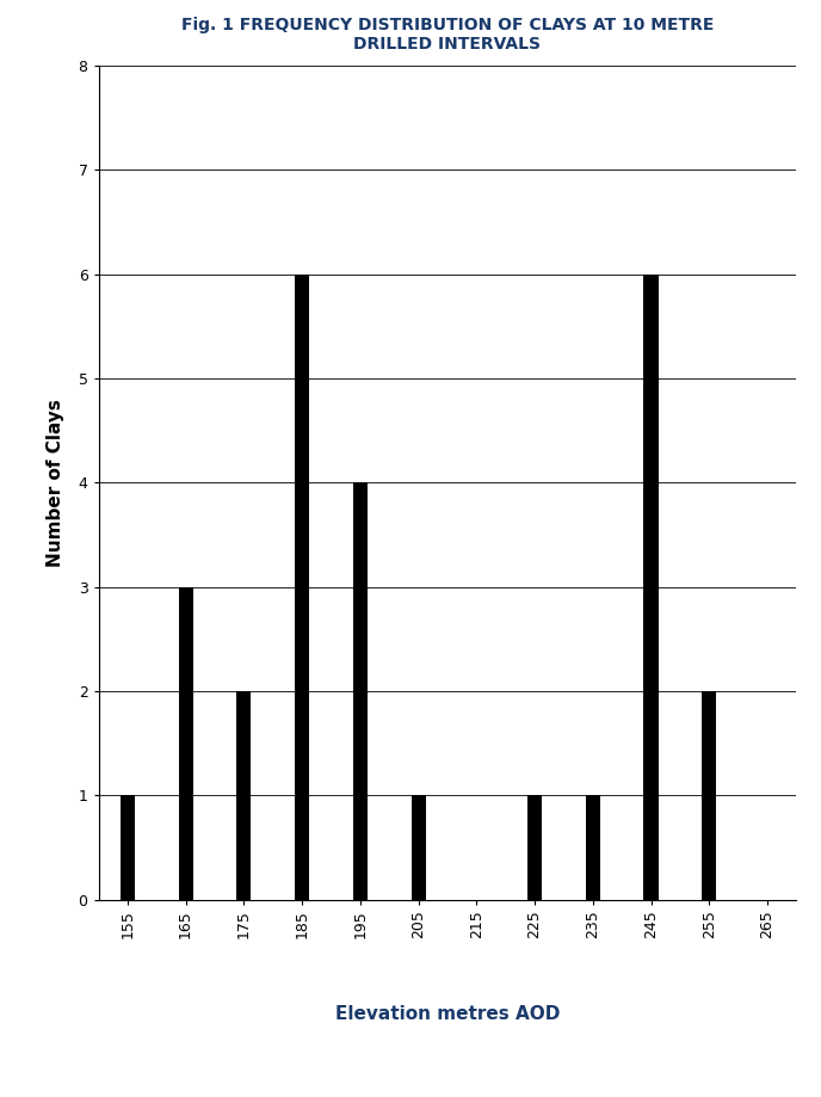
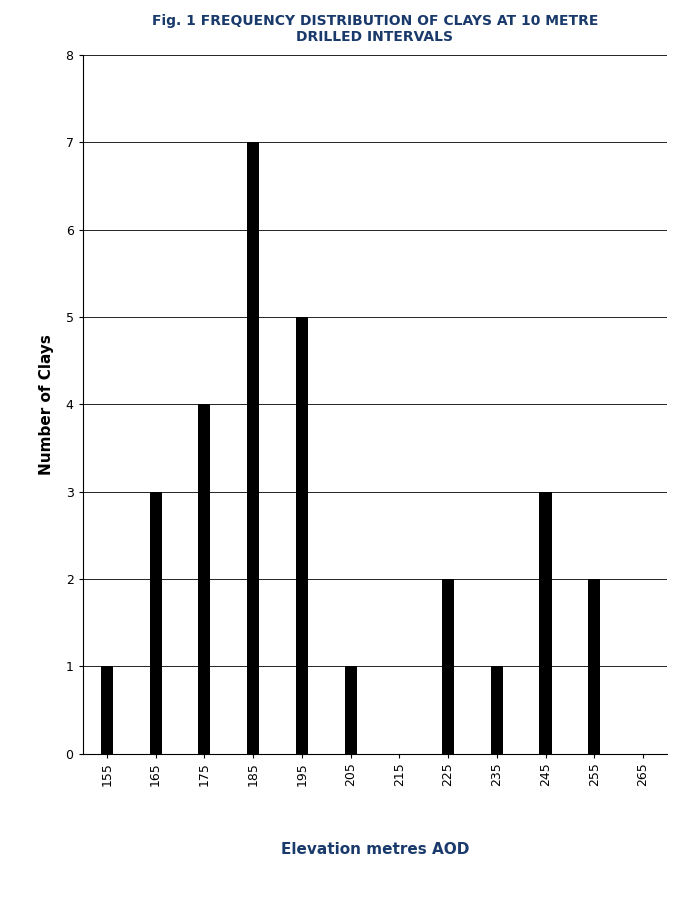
175: 2 -> 4
185: 6 -> 7
195: 4 -> 5
225: 1 -> 2
245: 6 -> 3
